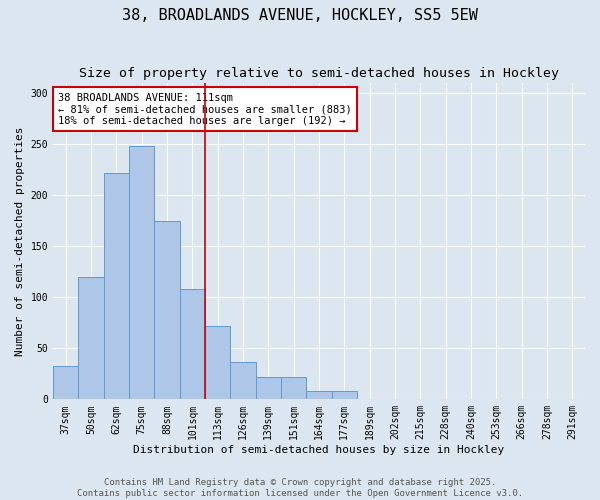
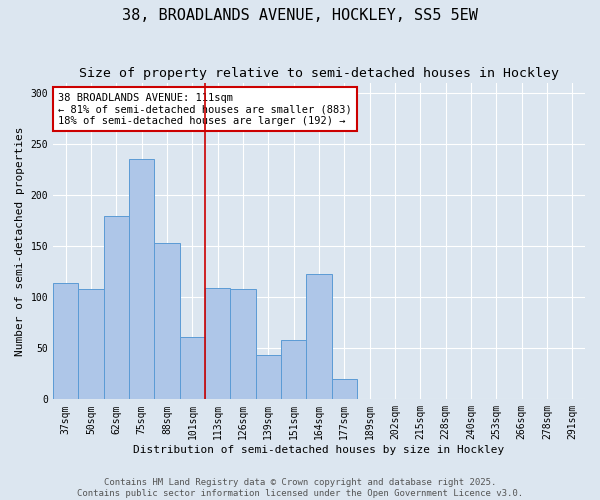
37sqm: 33 -> 114
50sqm: 120 -> 108
62sqm: 222 -> 180
75sqm: 248 -> 236
88sqm: 175 -> 153
101sqm: 108 -> 61
113sqm: 72 -> 109
126sqm: 37 -> 108
139sqm: 22 -> 43
151sqm: 22 -> 58
164sqm: 8 -> 123
177sqm: 8 -> 20
